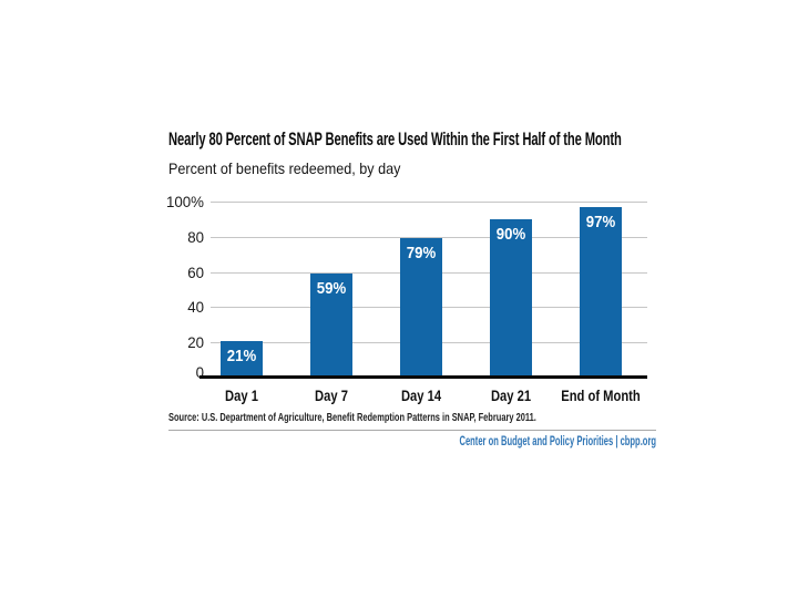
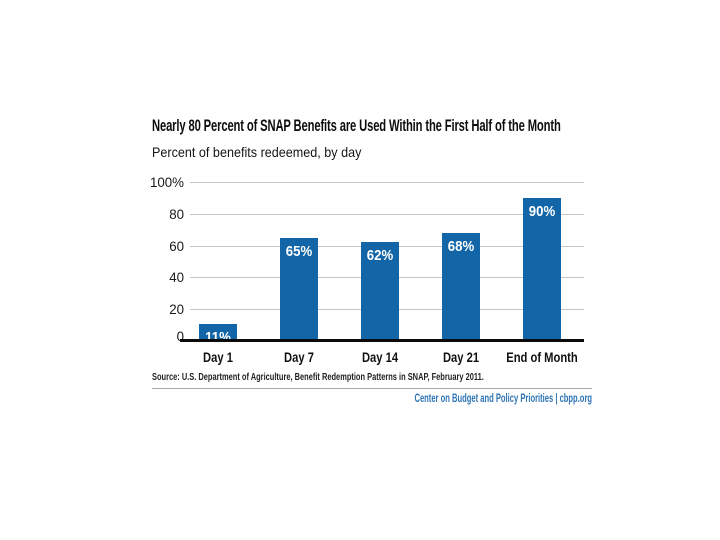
Day 1: 21% -> 11%
Day 7: 59% -> 65%
Day 14: 79% -> 62%
Day 21: 90% -> 68%
End of Month: 97% -> 90%
